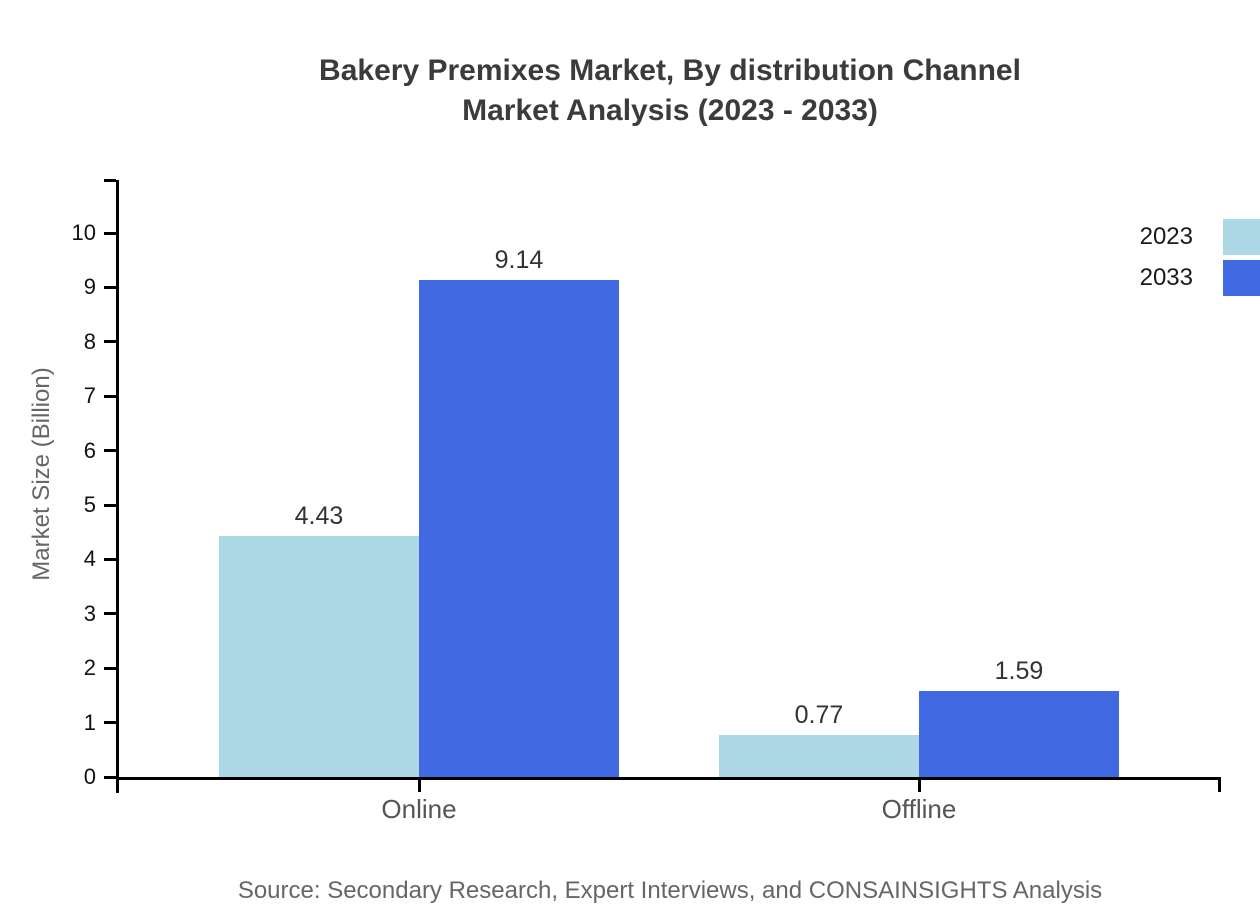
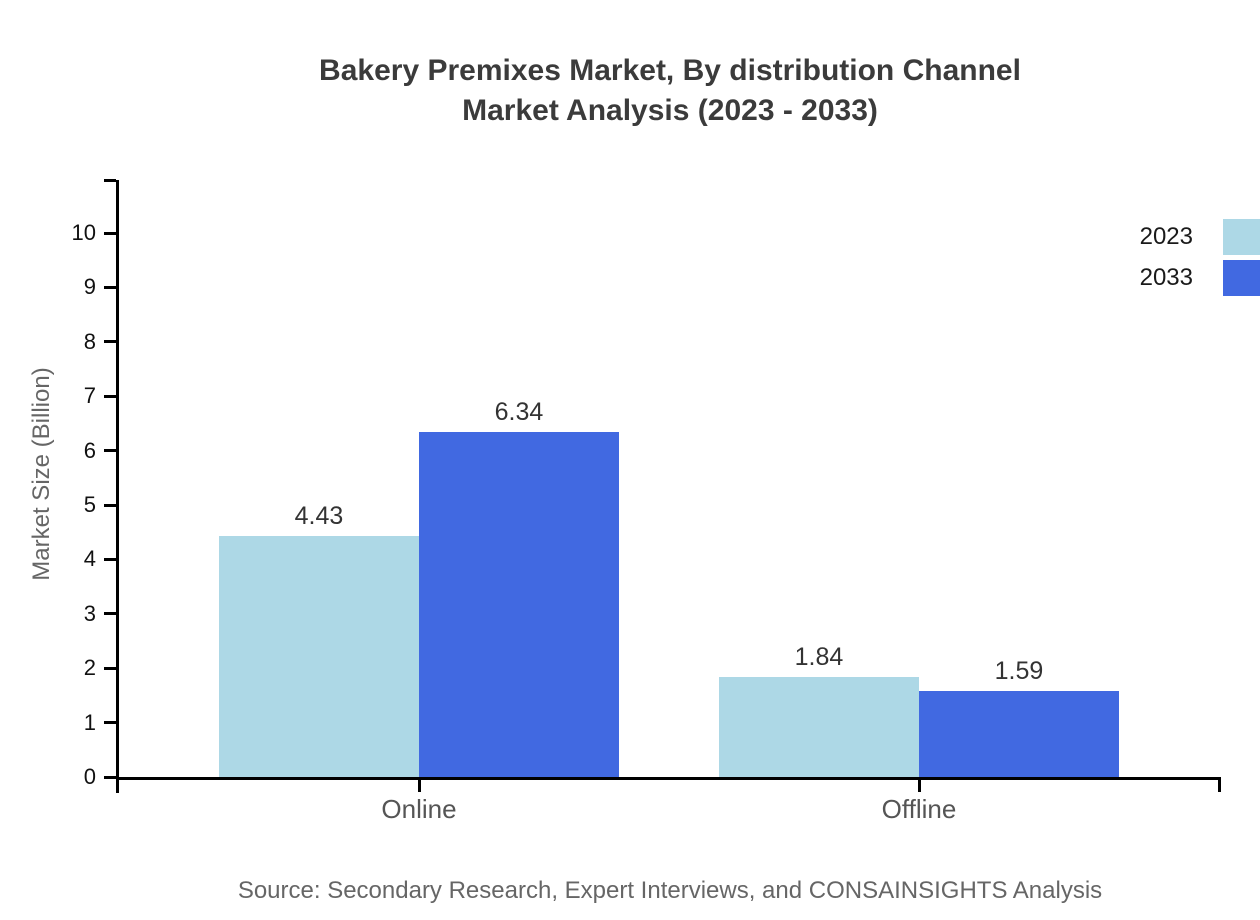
2033/Online: 9.14 -> 6.34
2023/Offline: 0.77 -> 1.84
